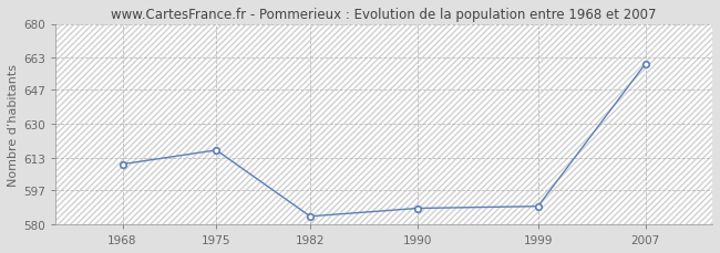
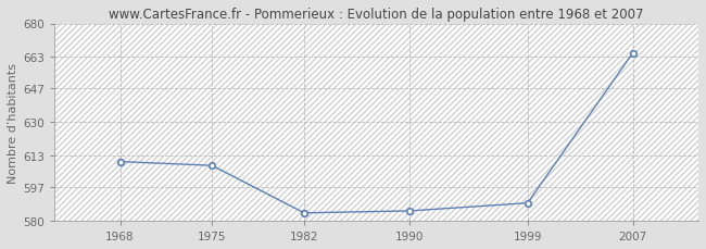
1975: 617 -> 608
1990: 588 -> 585
2007: 660 -> 665
